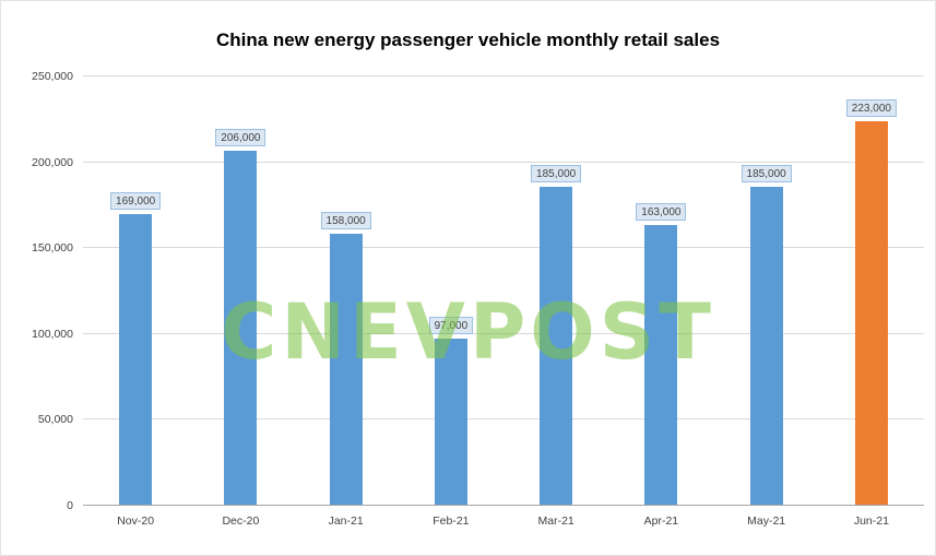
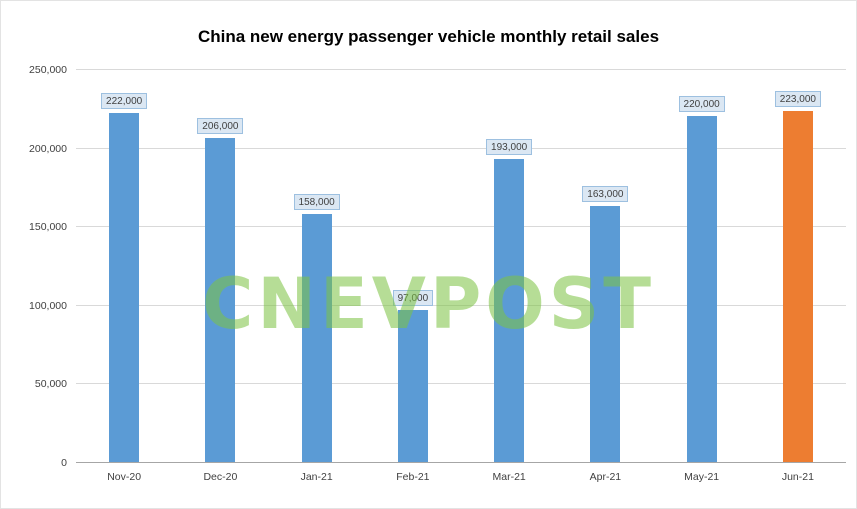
Nov-20: 169,000 -> 222,000
Mar-21: 185,000 -> 193,000
May-21: 185,000 -> 220,000
